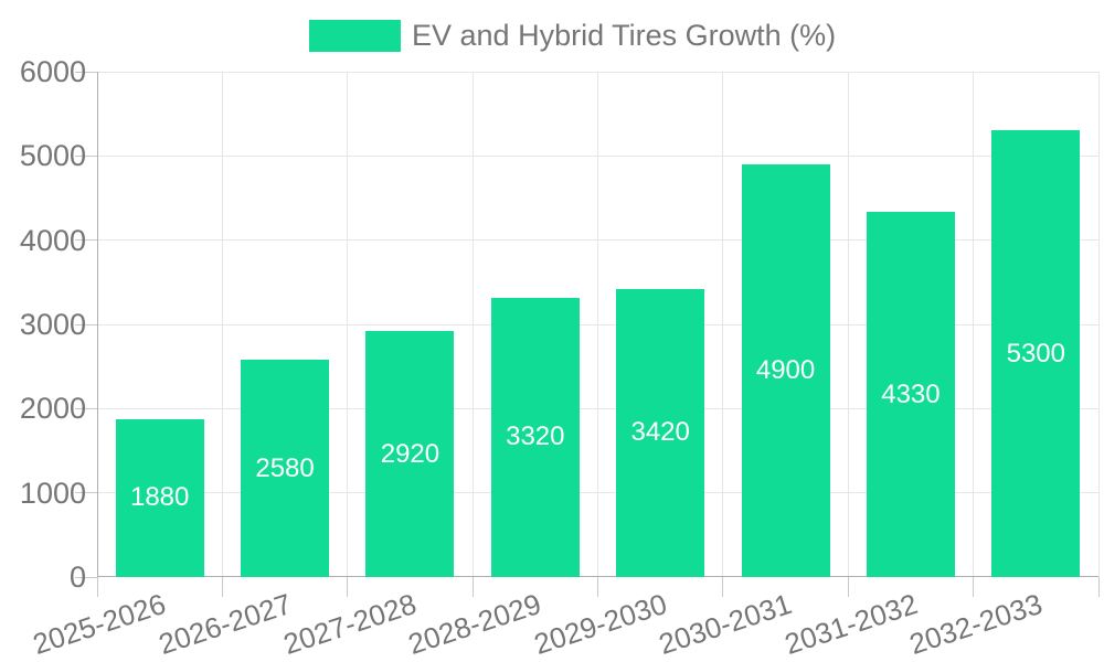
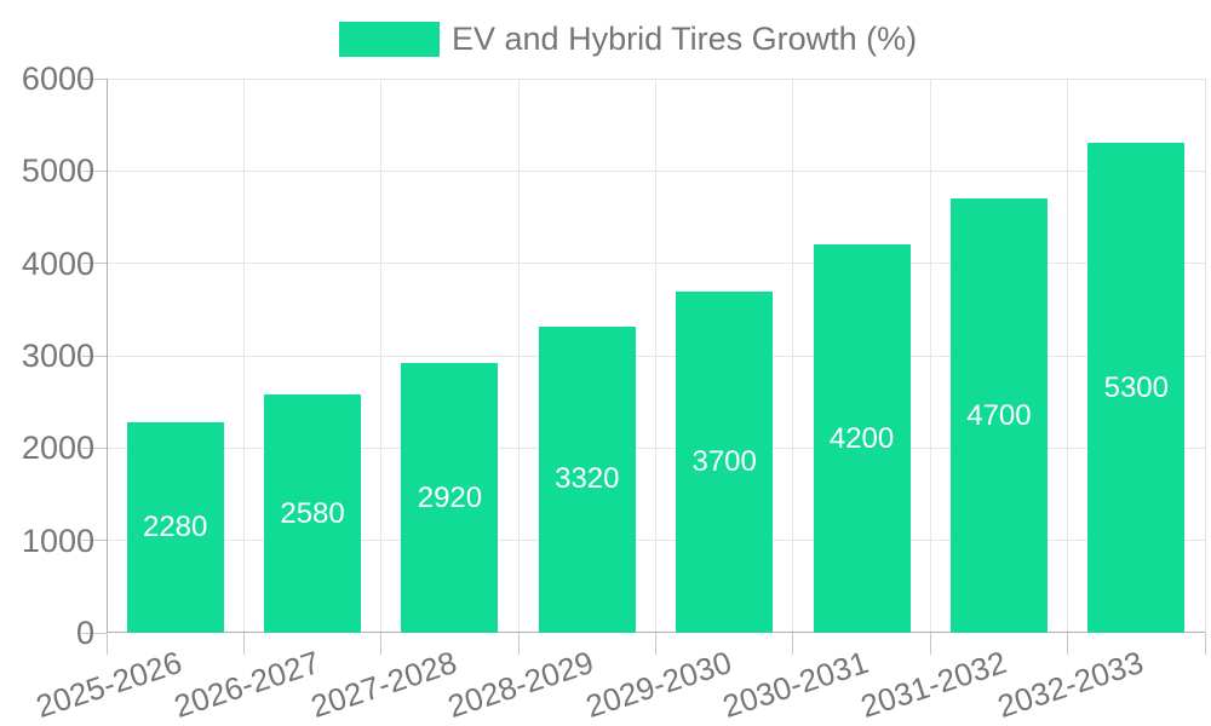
2025-2026: 1880 -> 2280
2029-2030: 3420 -> 3700
2030-2031: 4900 -> 4200
2031-2032: 4330 -> 4700
